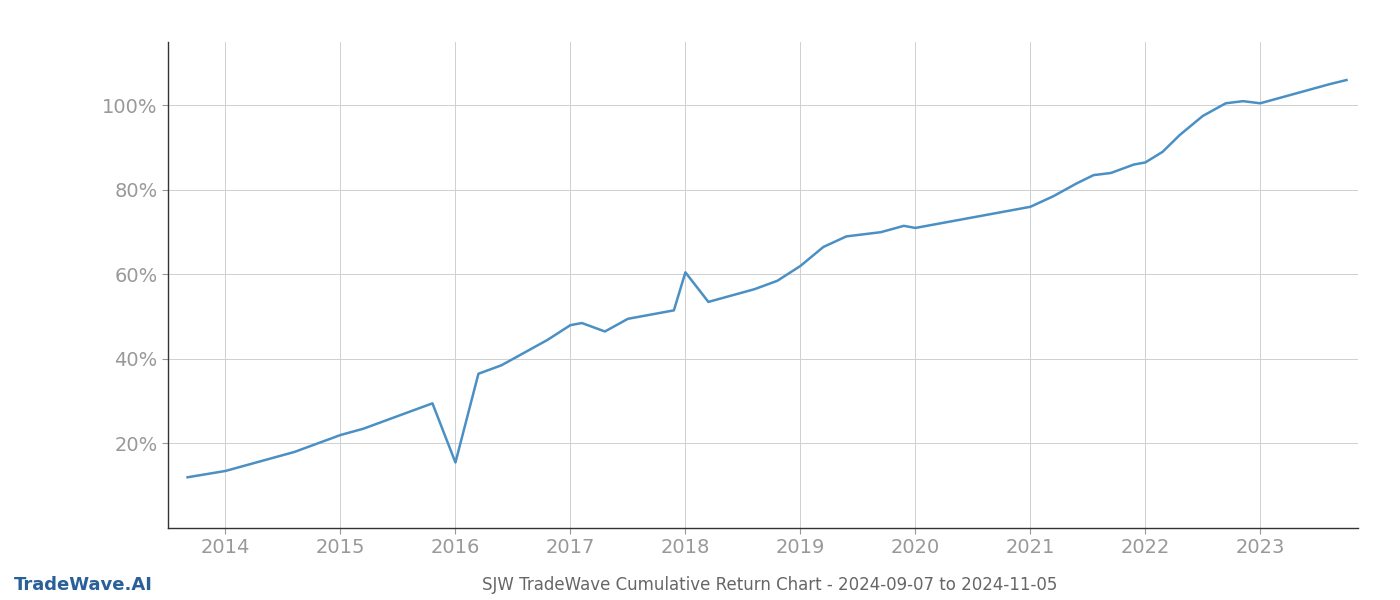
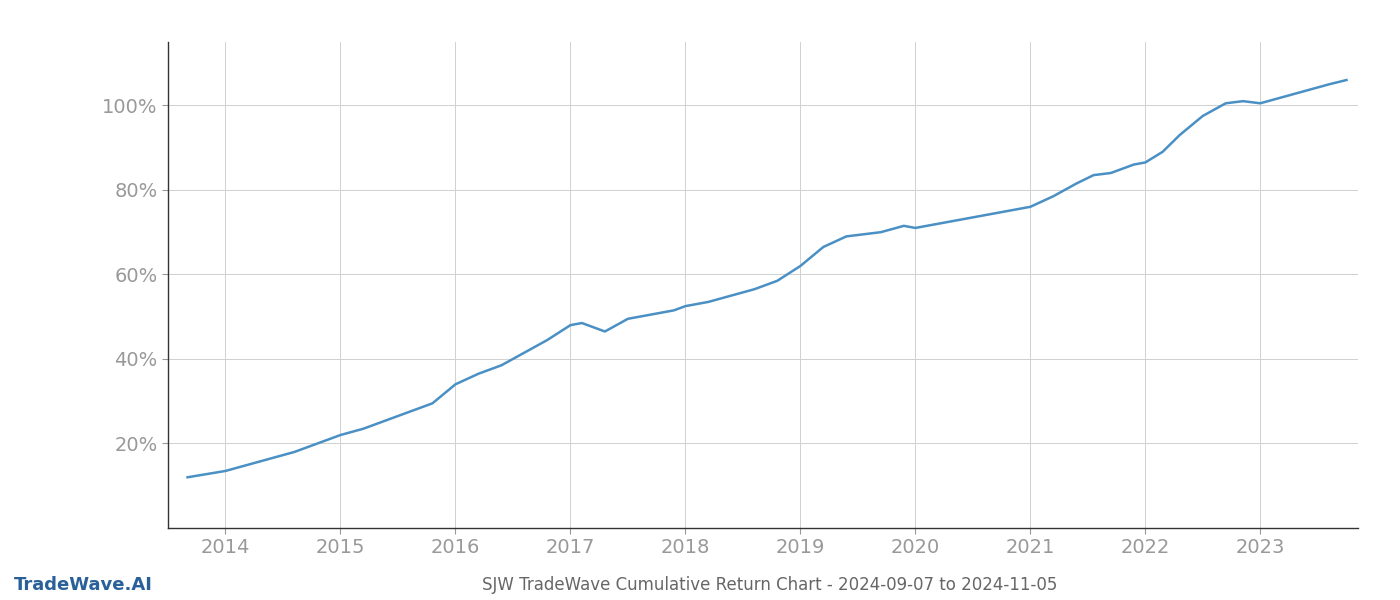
2016: 15.5% -> 34.0%
2018: 60.5% -> 52.5%
